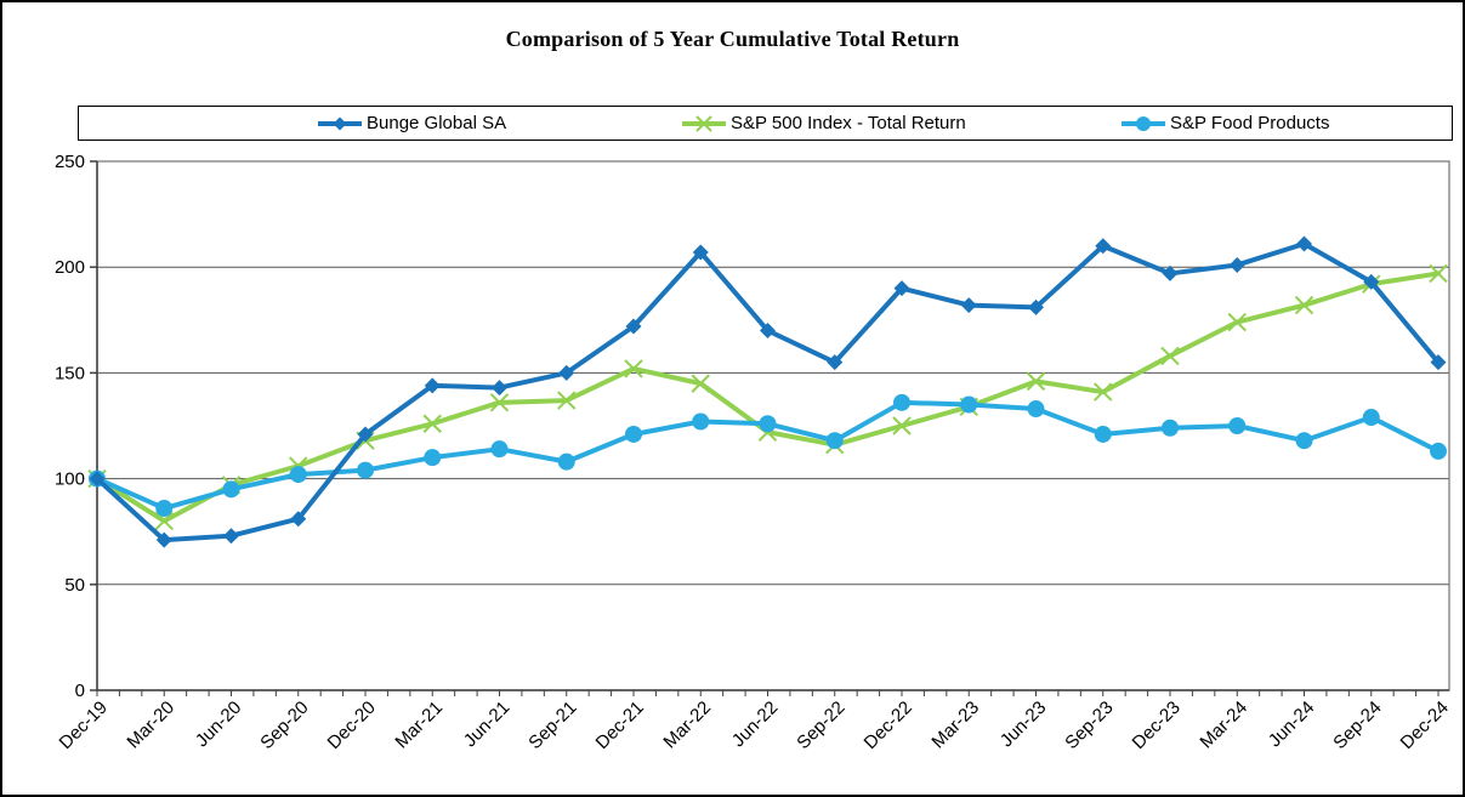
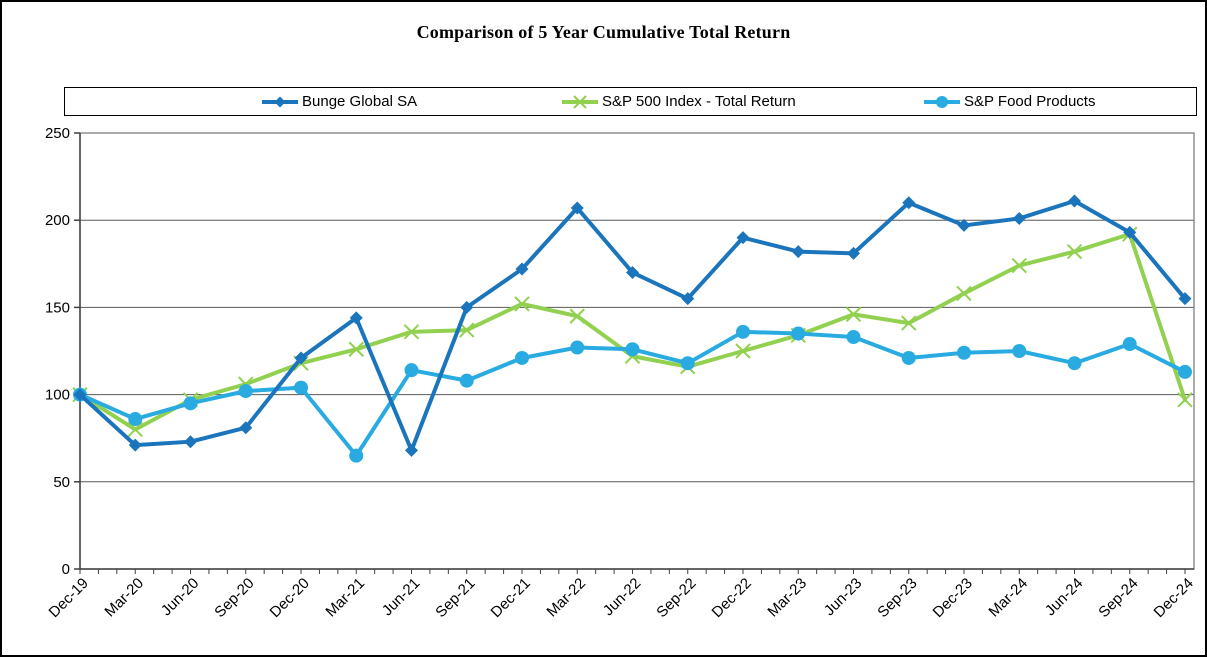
S&P Food Products/Mar-21: 110 -> 65
Bunge Global SA/Jun-21: 143 -> 68
S&P 500 Index - Total Return/Dec-24: 197 -> 97
